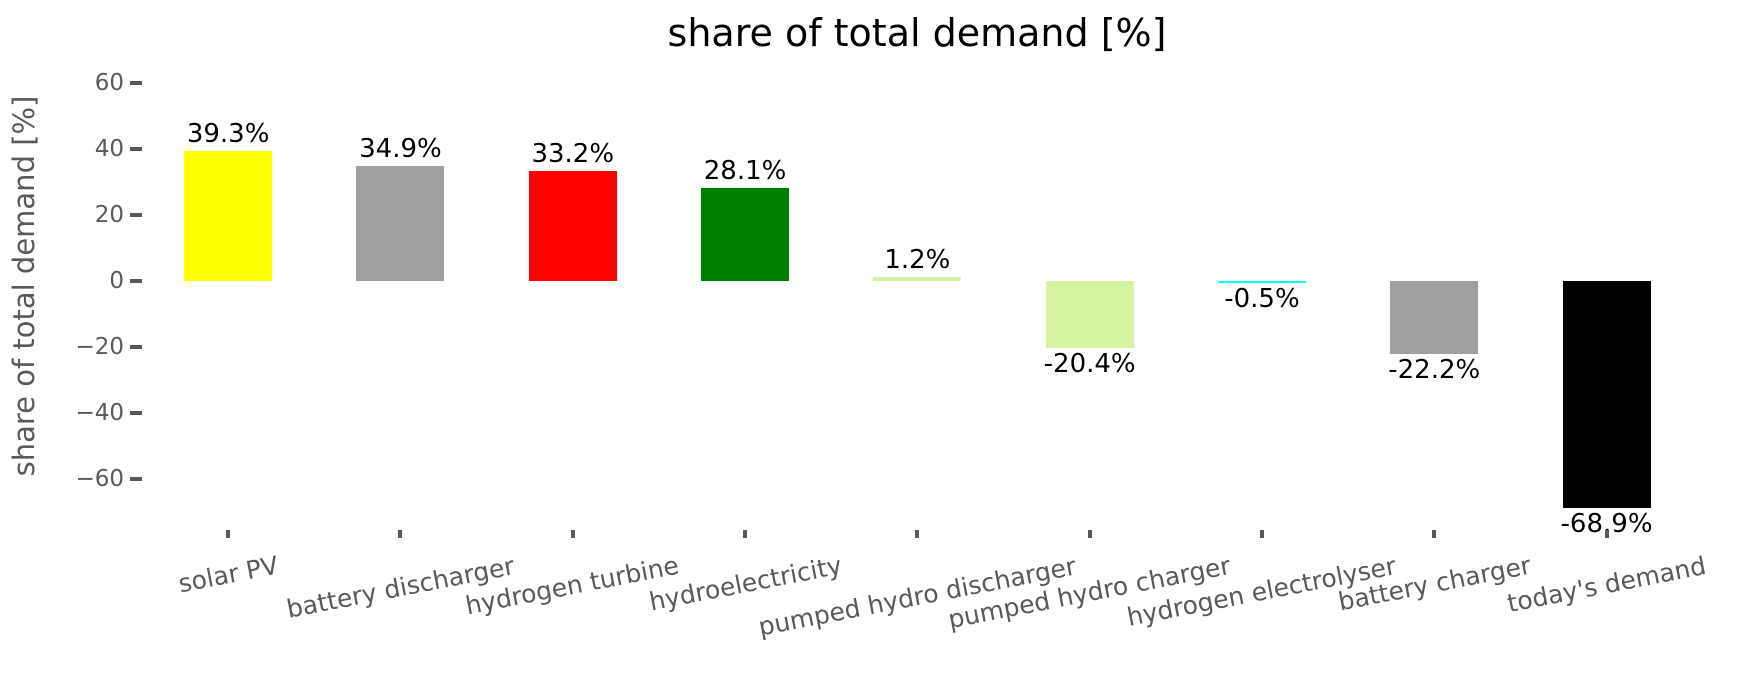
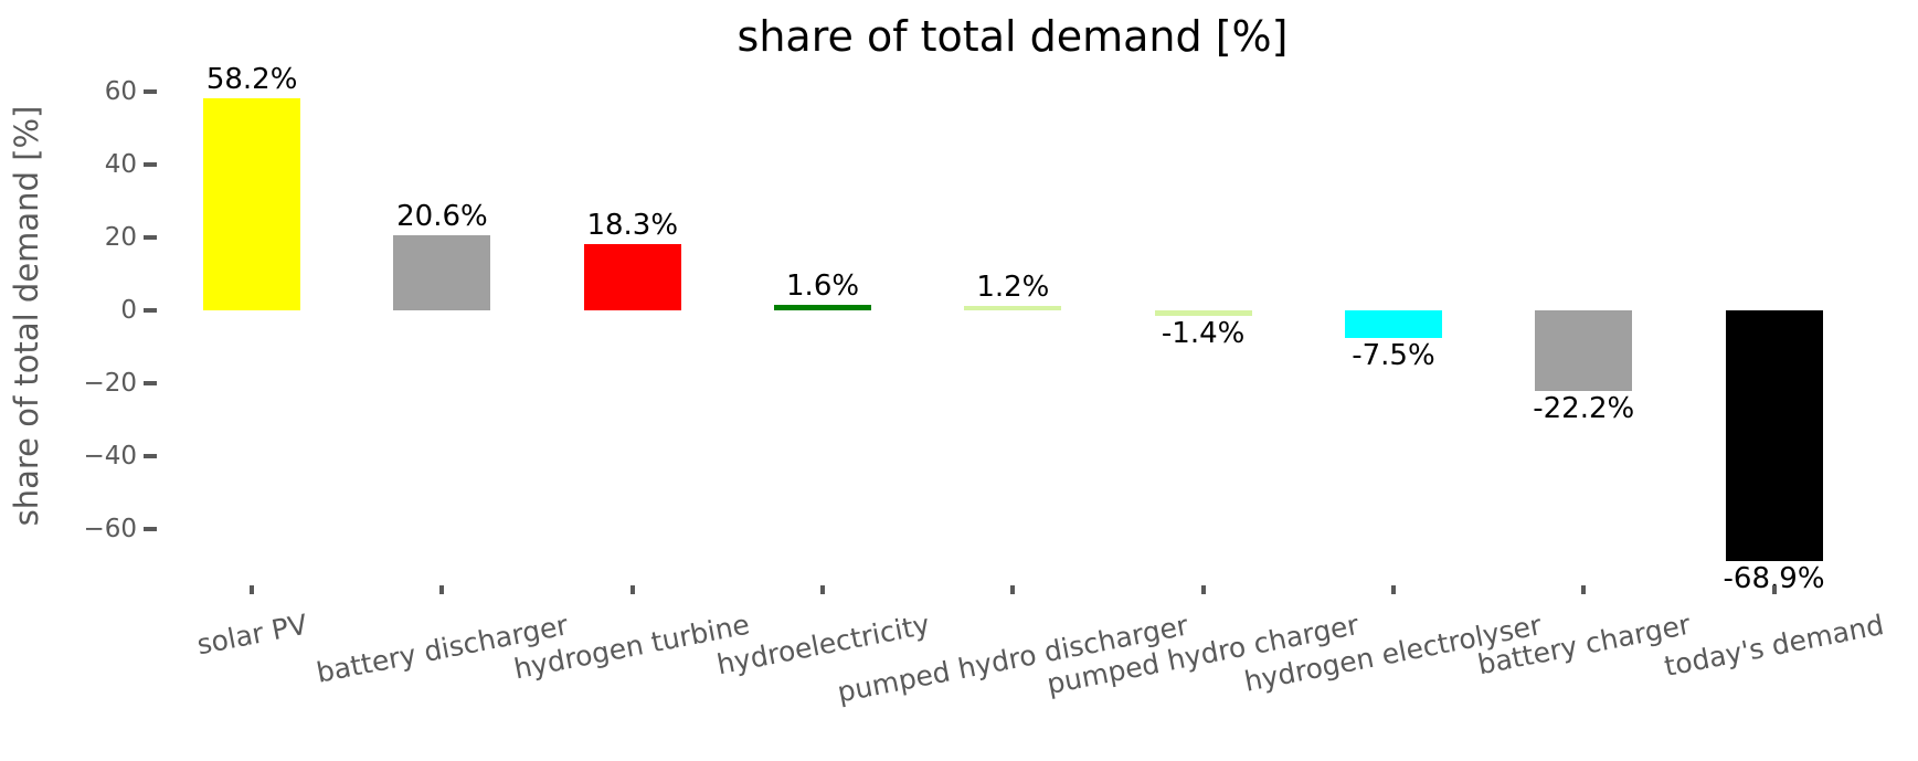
solar PV: 39.3% -> 58.2%
battery discharger: 34.9% -> 20.6%
hydrogen turbine: 33.2% -> 18.3%
hydroelectricity: 28.1% -> 1.6%
pumped hydro charger: -20.4% -> -1.4%
hydrogen electrolyser: -0.5% -> -7.5%
